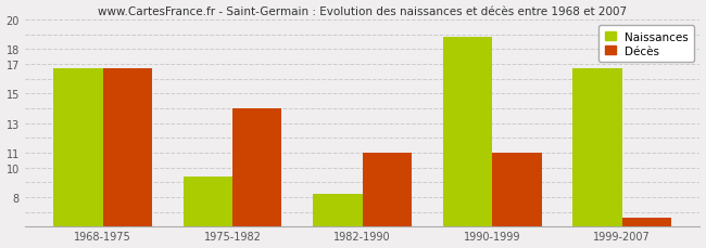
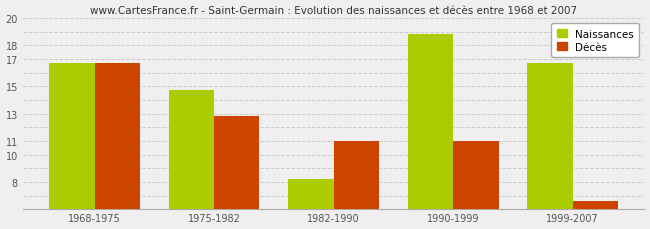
Naissances/1975-1982: 9.4 -> 14.7
Décès/1975-1982: 14.0 -> 12.8
